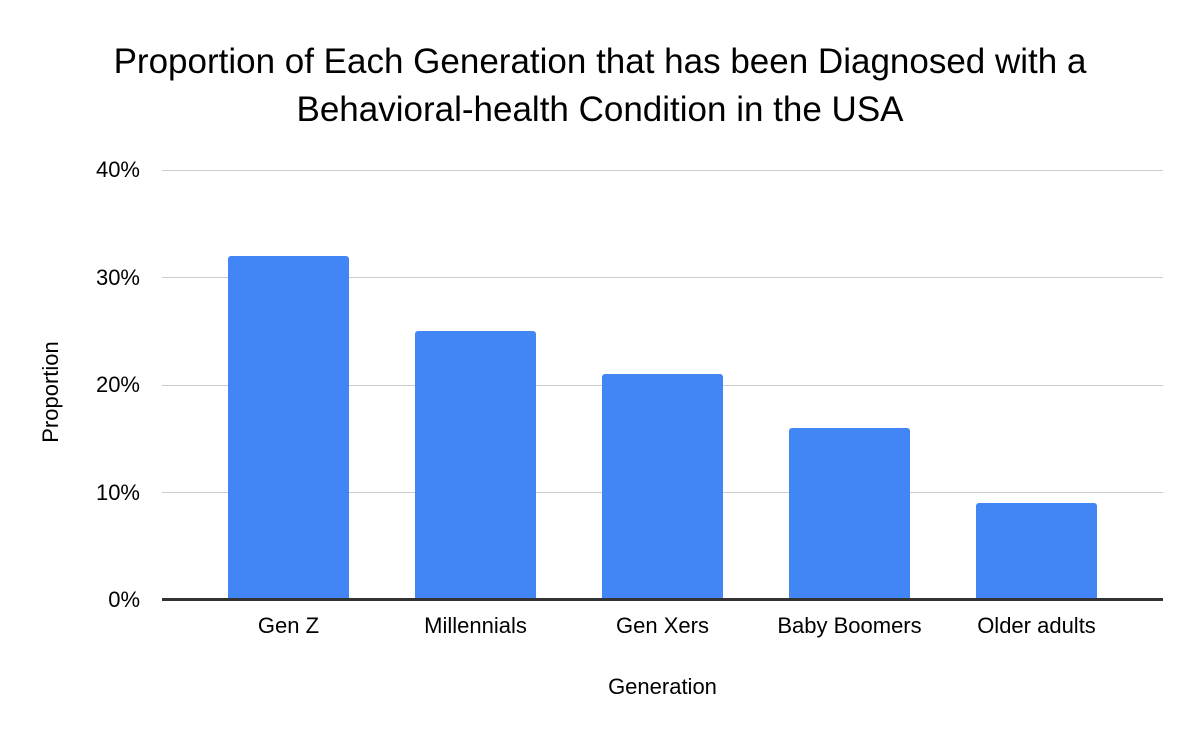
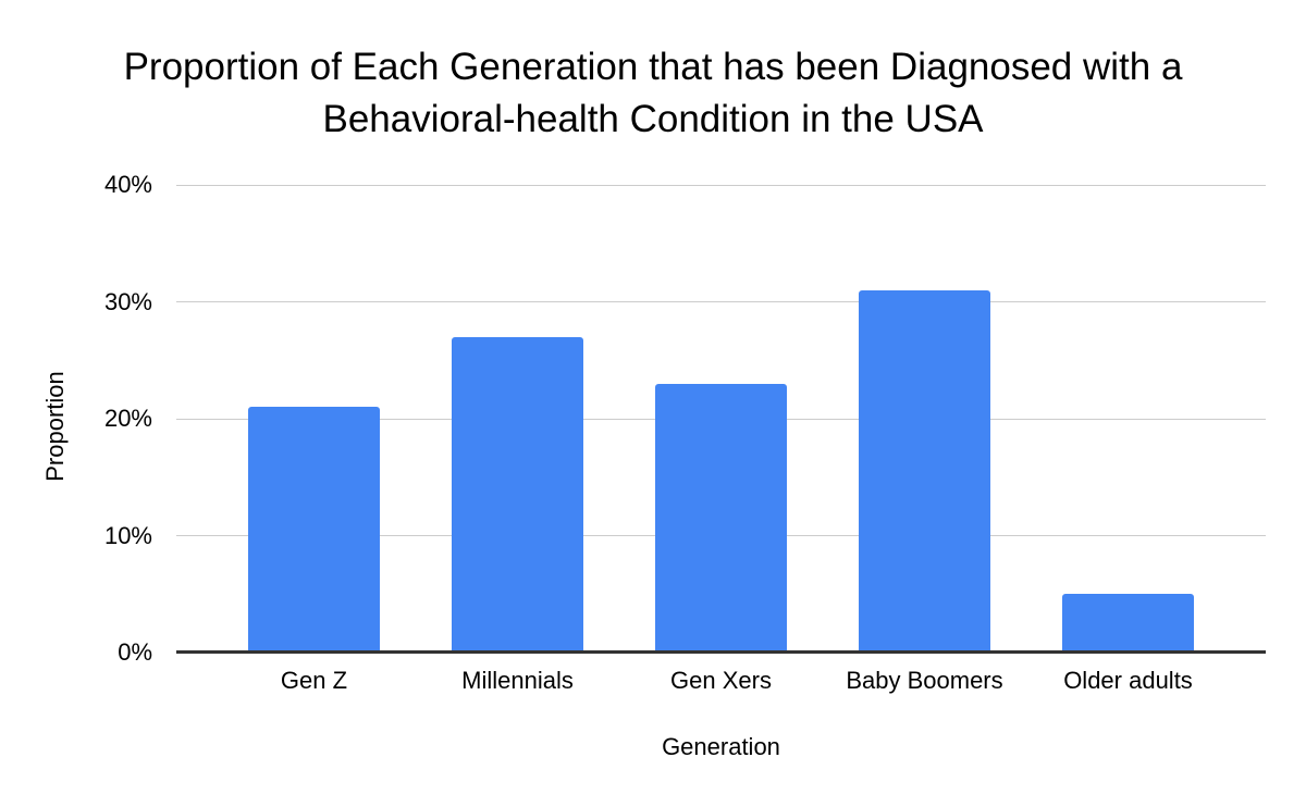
Gen Z: 32% -> 21%
Millennials: 25% -> 27%
Gen Xers: 21% -> 23%
Baby Boomers: 16% -> 31%
Older adults: 9% -> 5%
